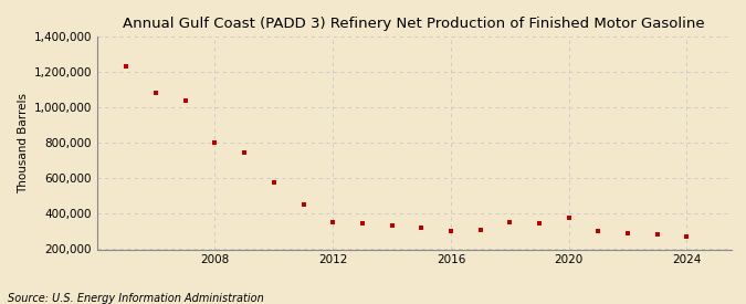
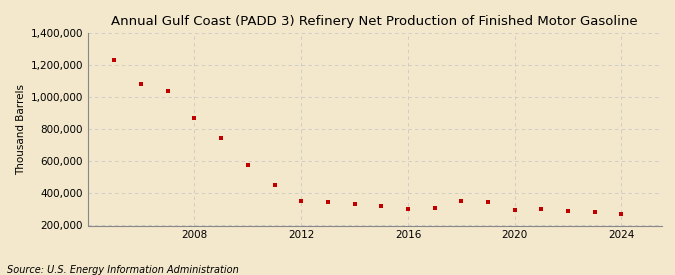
2008: 800,000 -> 870,000
2020: 380,000 -> 300,000
